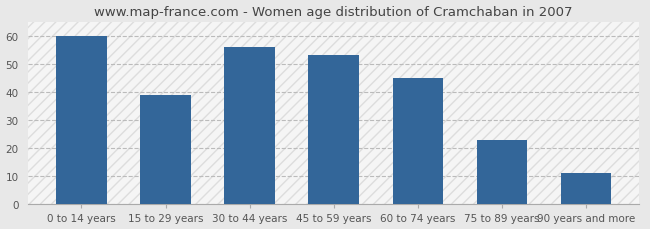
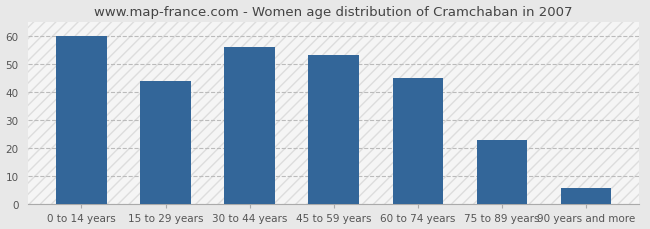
15 to 29 years: 39 -> 44
90 years and more: 11 -> 6
